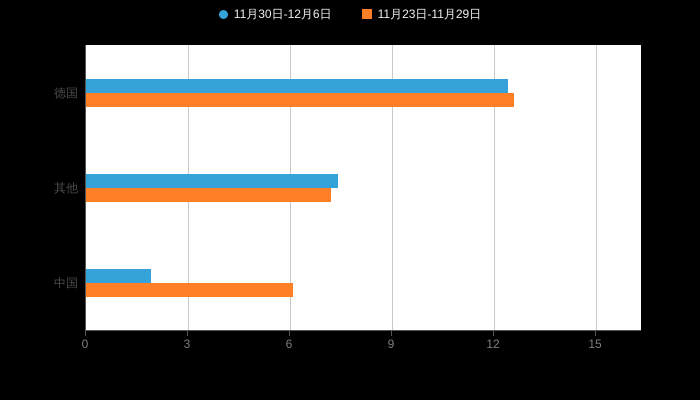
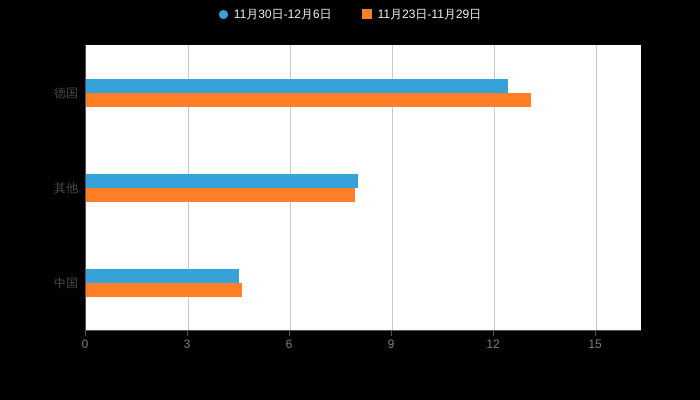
11月23日-11月29日/德国: 12.6 -> 13.1
11月30日-12月6日/其他: 7.4 -> 8.0
11月23日-11月29日/其他: 7.2 -> 7.9
11月30日-12月6日/中国: 1.9 -> 4.5
11月23日-11月29日/中国: 6.1 -> 4.6
